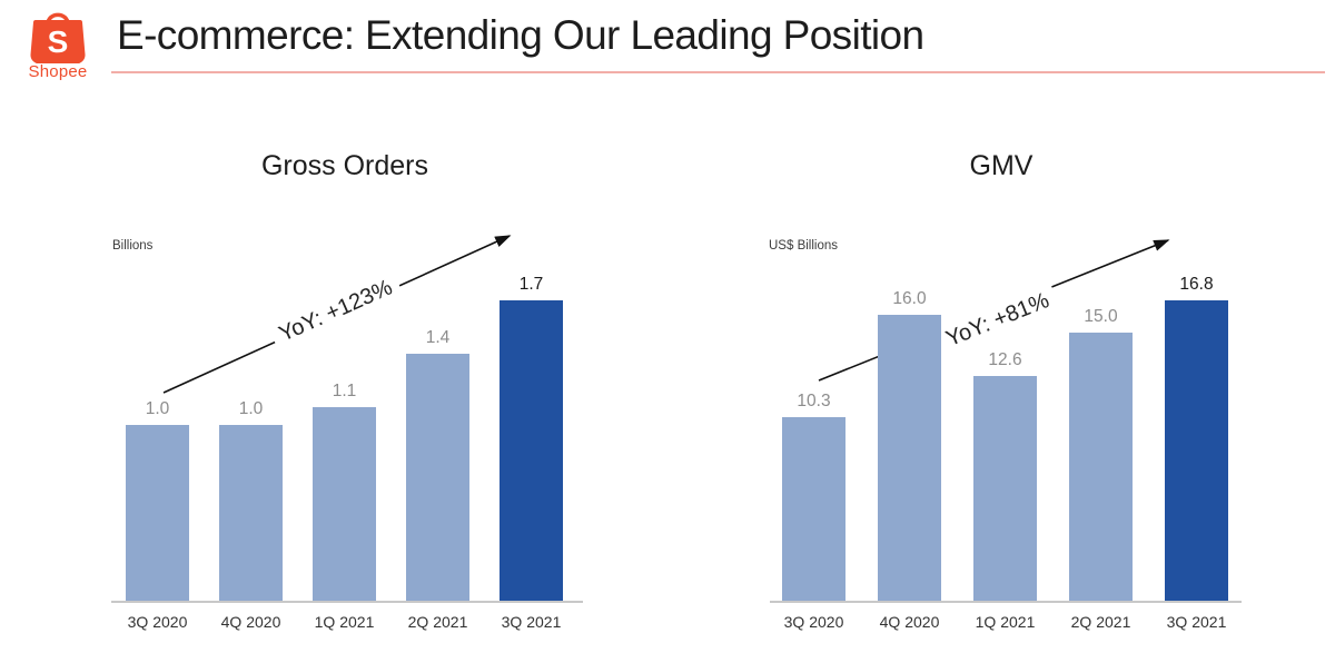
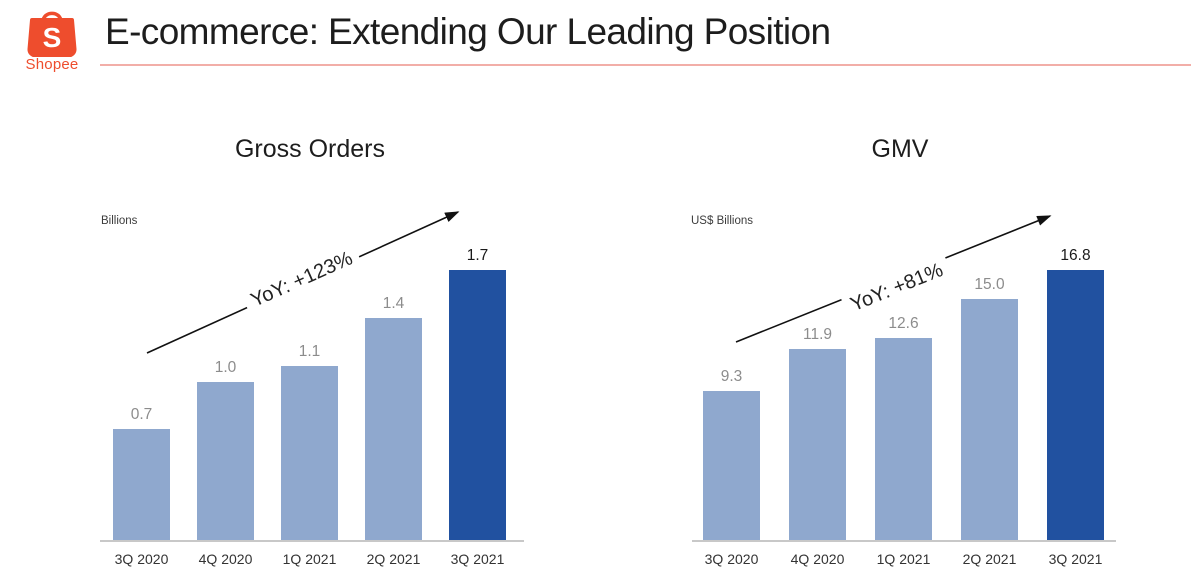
Gross Orders/3Q 2020: 1.0 -> 0.7
GMV/3Q 2020: 10.3 -> 9.3
GMV/4Q 2020: 16.0 -> 11.9
